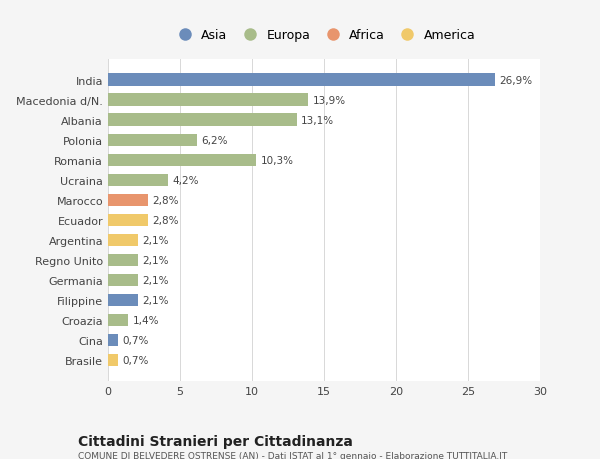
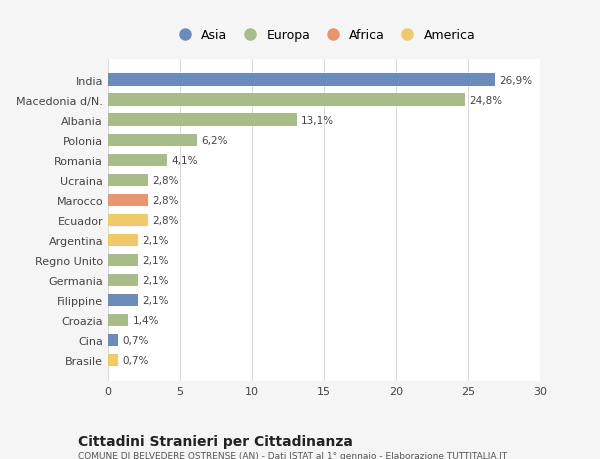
Macedonia d/N.: 13,9% -> 24,8%
Romania: 10,3% -> 4,1%
Ucraina: 4,2% -> 2,8%
